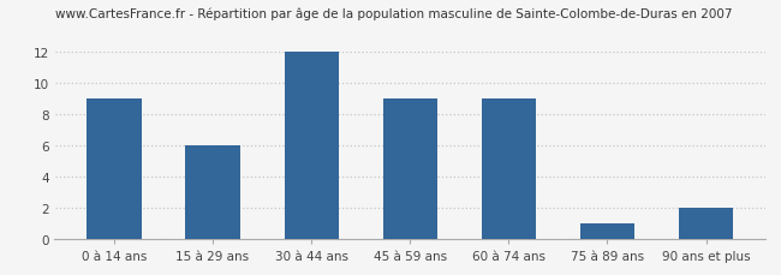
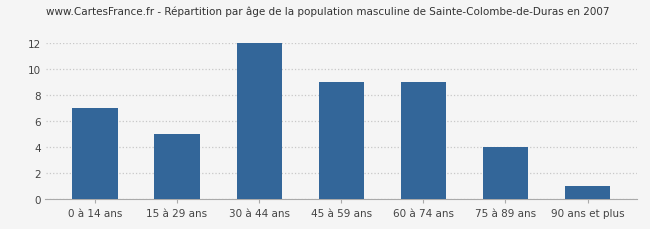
0 à 14 ans: 9 -> 7
15 à 29 ans: 6 -> 5
75 à 89 ans: 1 -> 4
90 ans et plus: 2 -> 1
